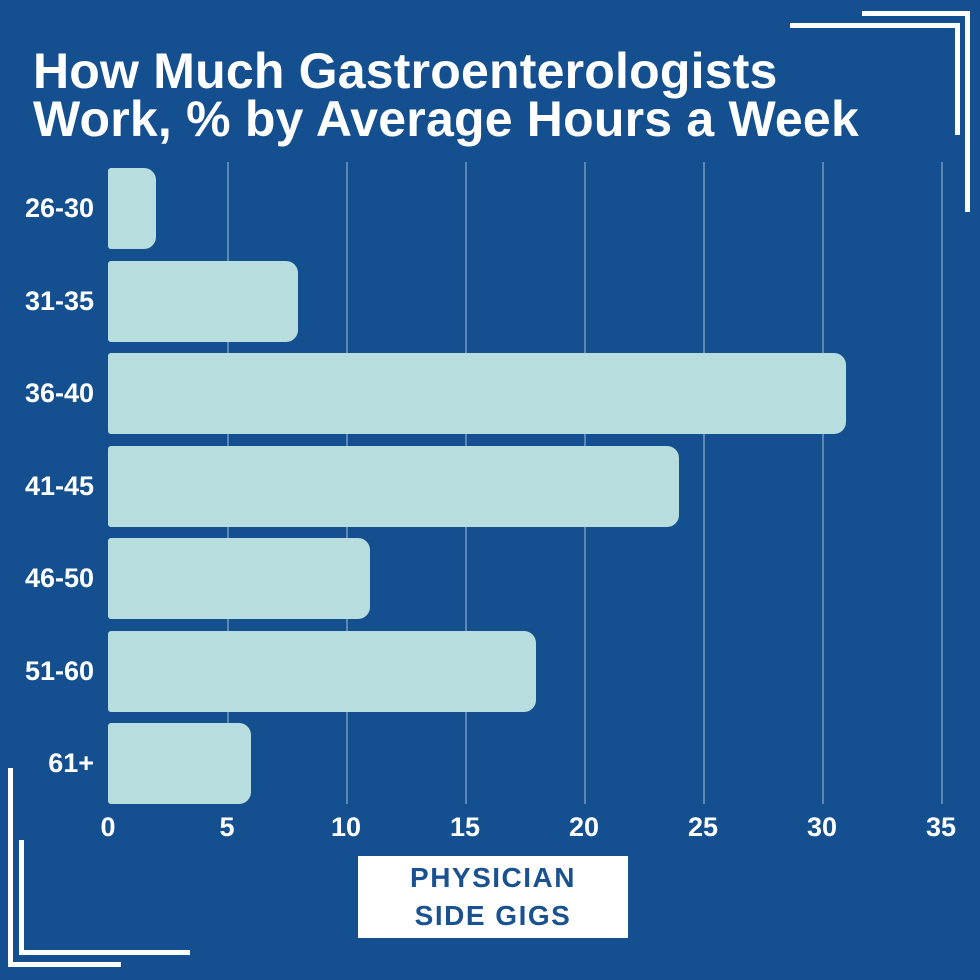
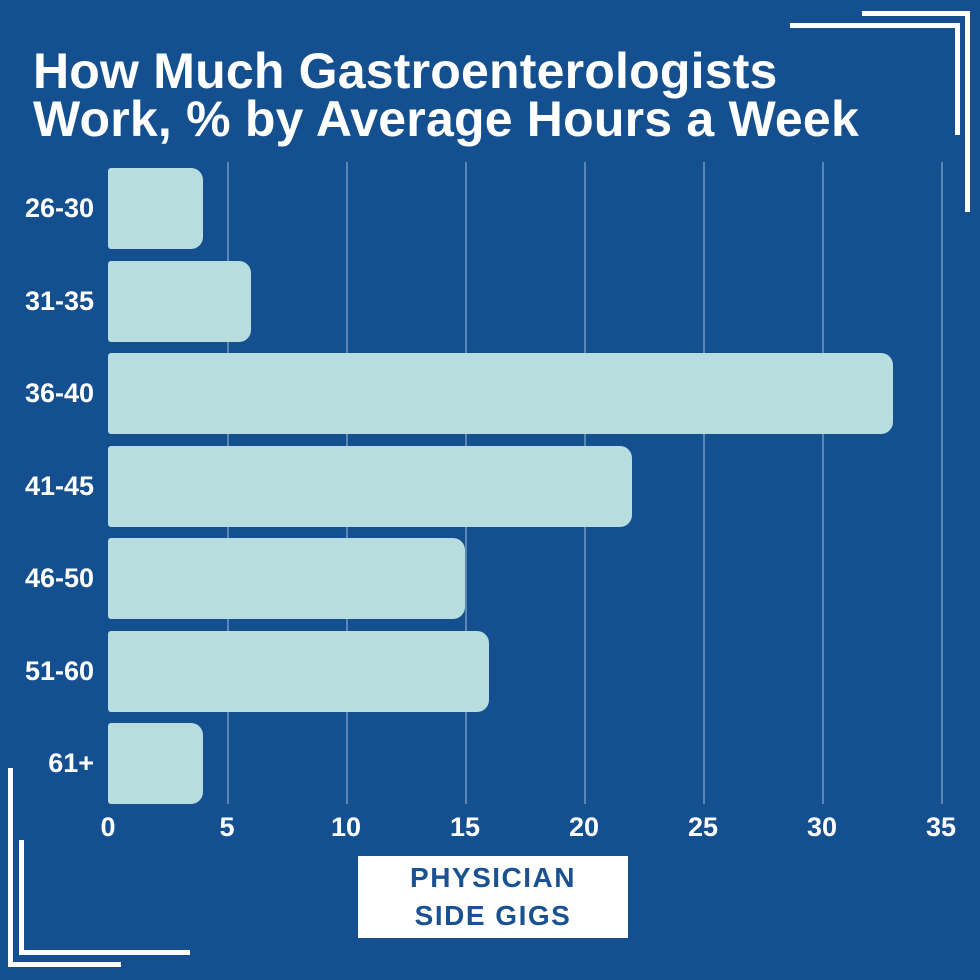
26-30: 2 -> 4
31-35: 8 -> 6
36-40: 31 -> 33
41-45: 24 -> 22
46-50: 11 -> 15
51-60: 18 -> 16
61+: 6 -> 4
